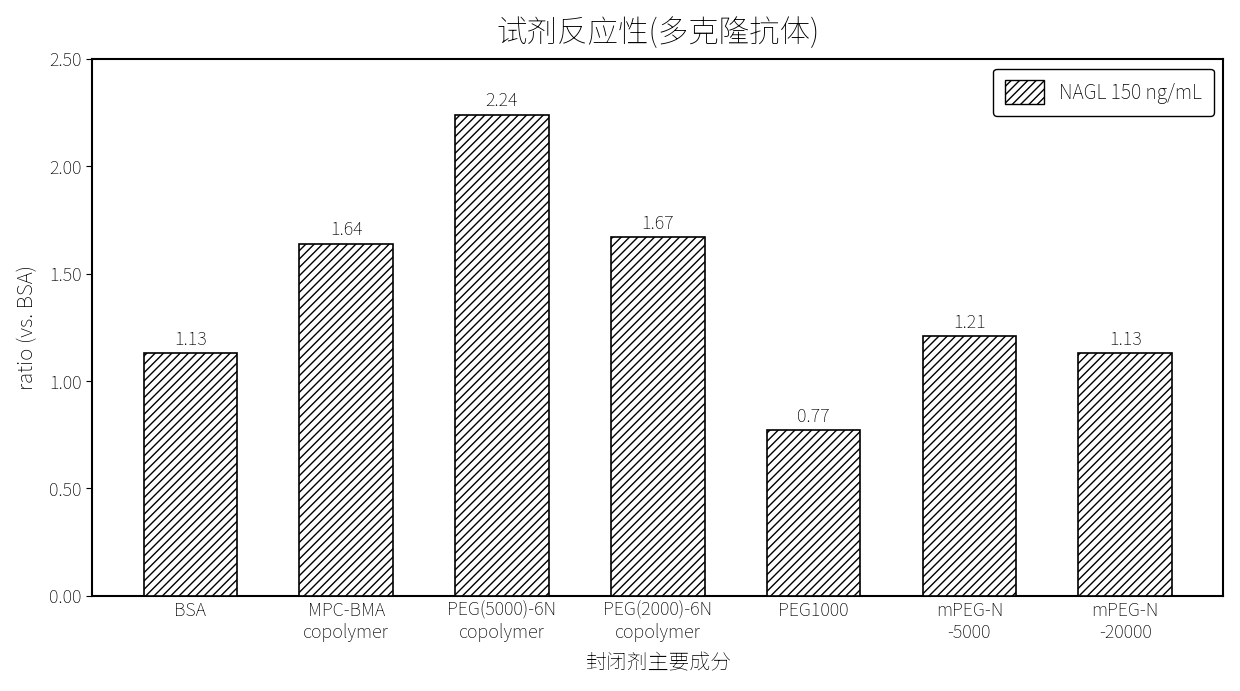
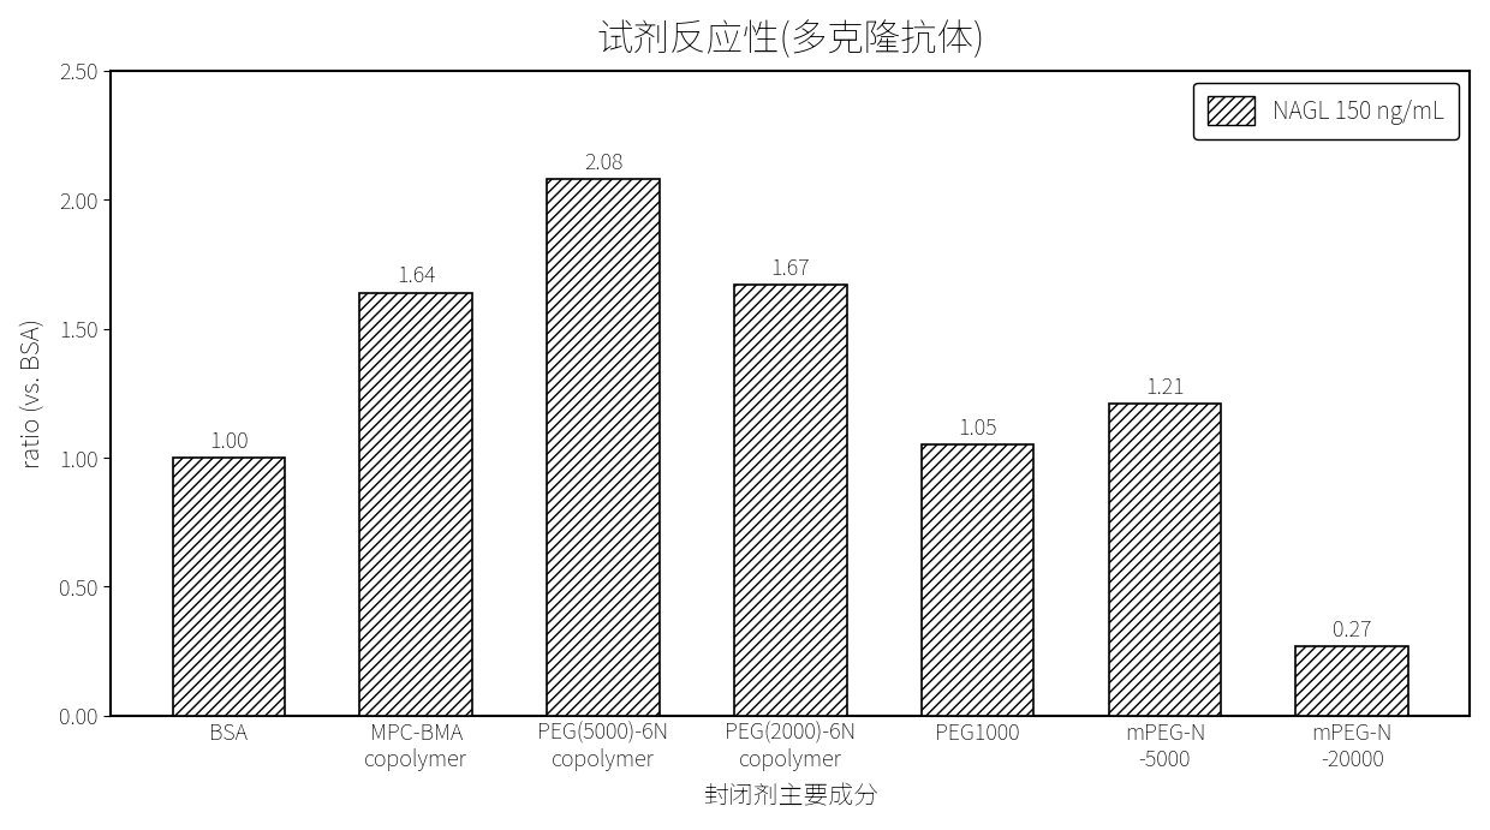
BSA: 1.13 -> 1.00
PEG(5000)-6N copolymer: 2.24 -> 2.08
PEG1000: 0.77 -> 1.05
mPEG-N -20000: 1.13 -> 0.27
